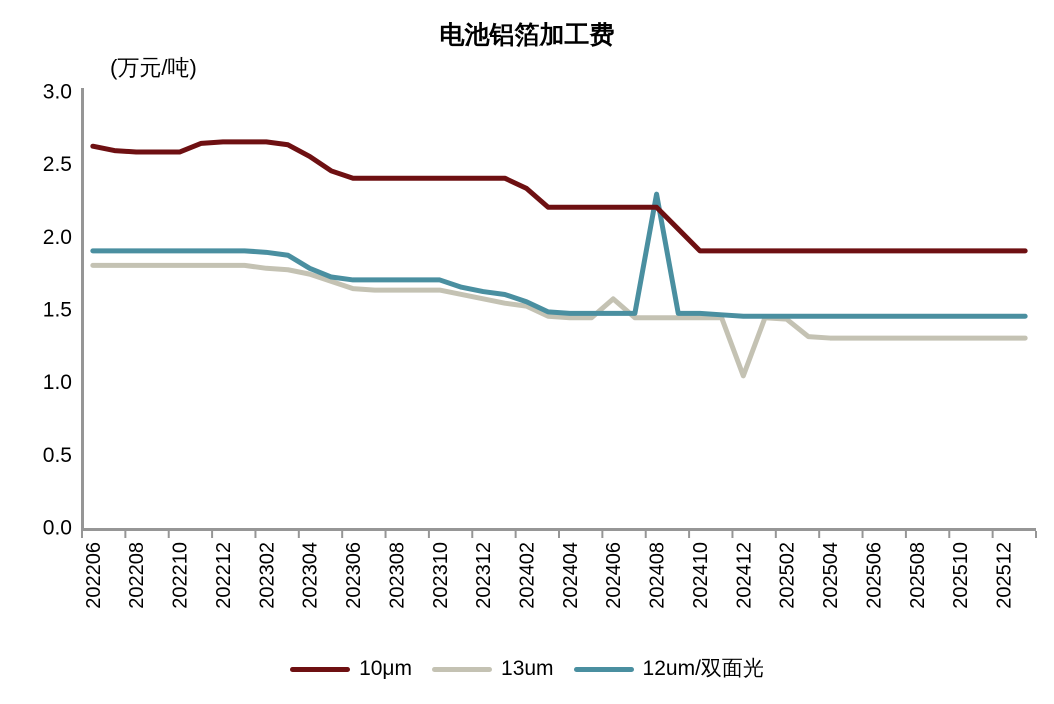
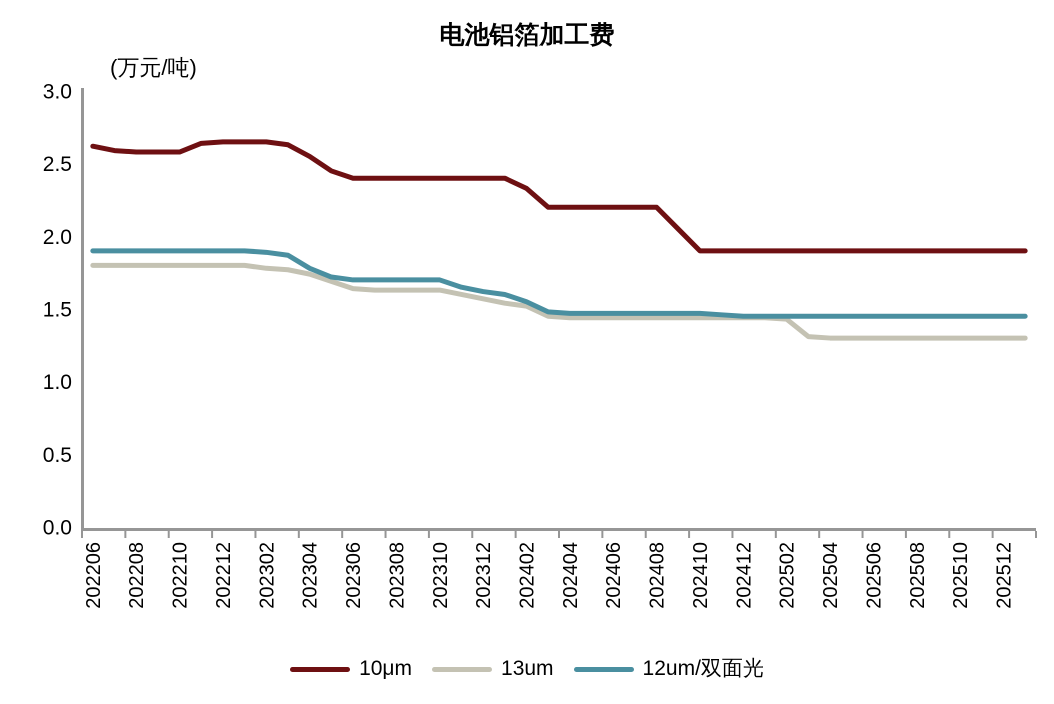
13um/202406: 1.57 -> 1.44
12um/双面光/202408: 2.29 -> 1.47
13um/202412: 1.04 -> 1.44
